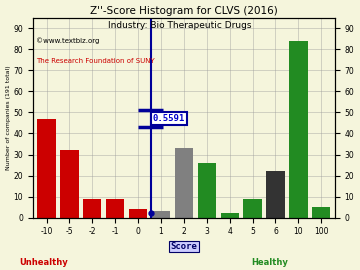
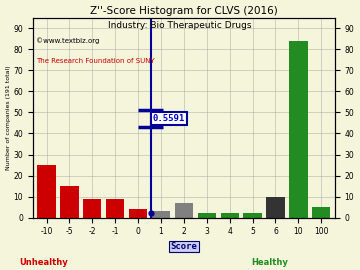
-10: 47 -> 25
-5: 32 -> 15
2: 33 -> 7
3: 26 -> 2
5: 9 -> 2
6: 22 -> 10
